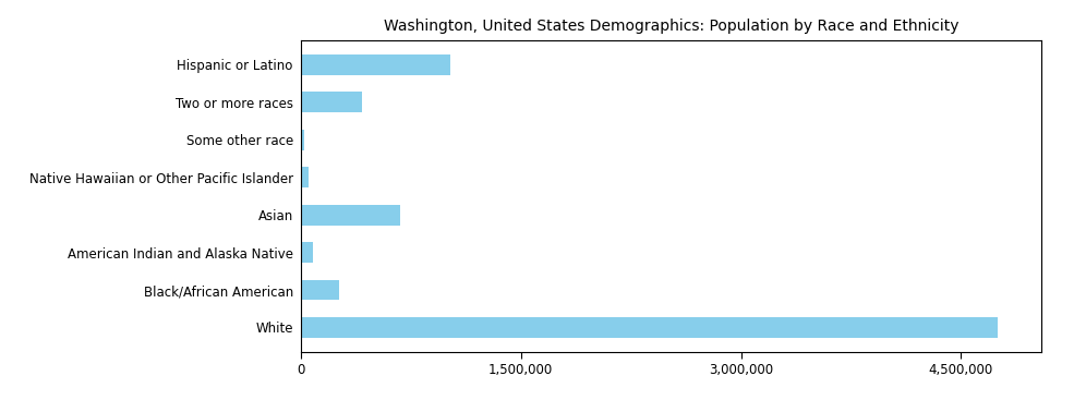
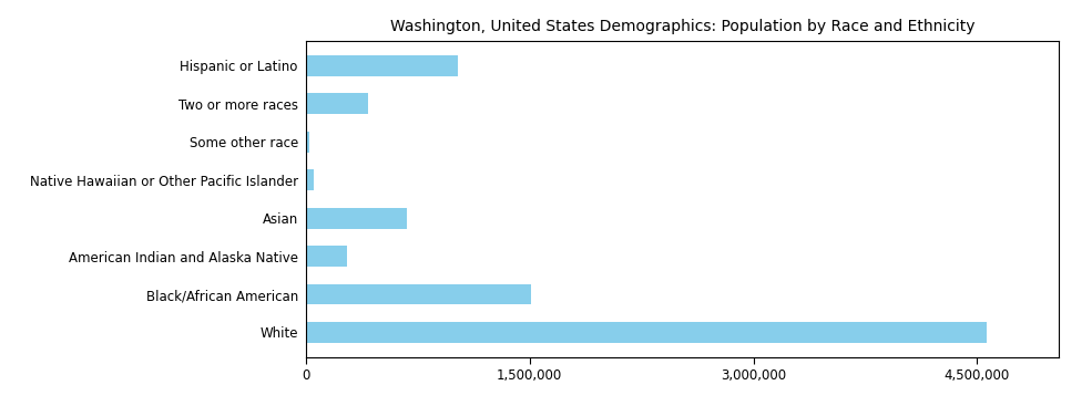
American Indian and Alaska Native: 80,000 -> 280,000
Black/African American: 260,000 -> 1,510,000
White: 4,750,000 -> 4,560,000
